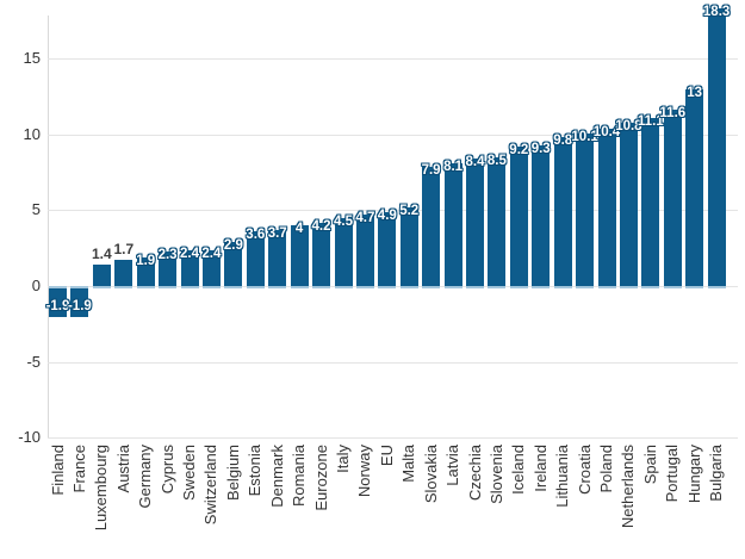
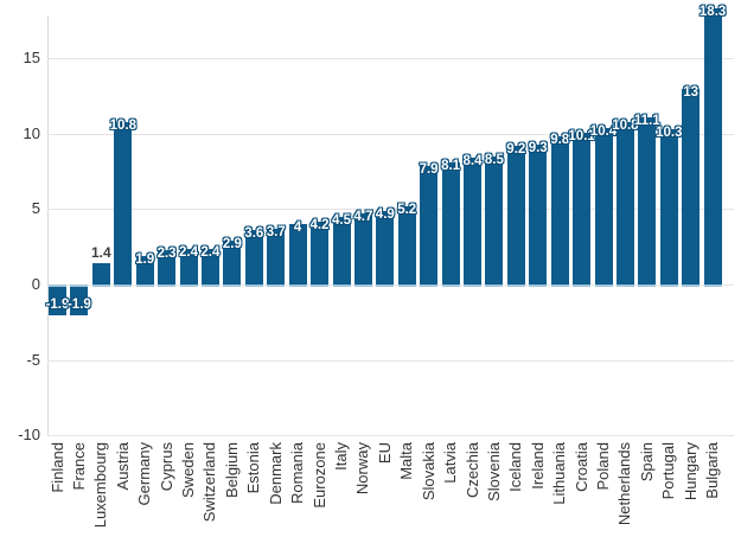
Austria: 1.7 -> 10.8
Portugal: 11.6 -> 10.3
